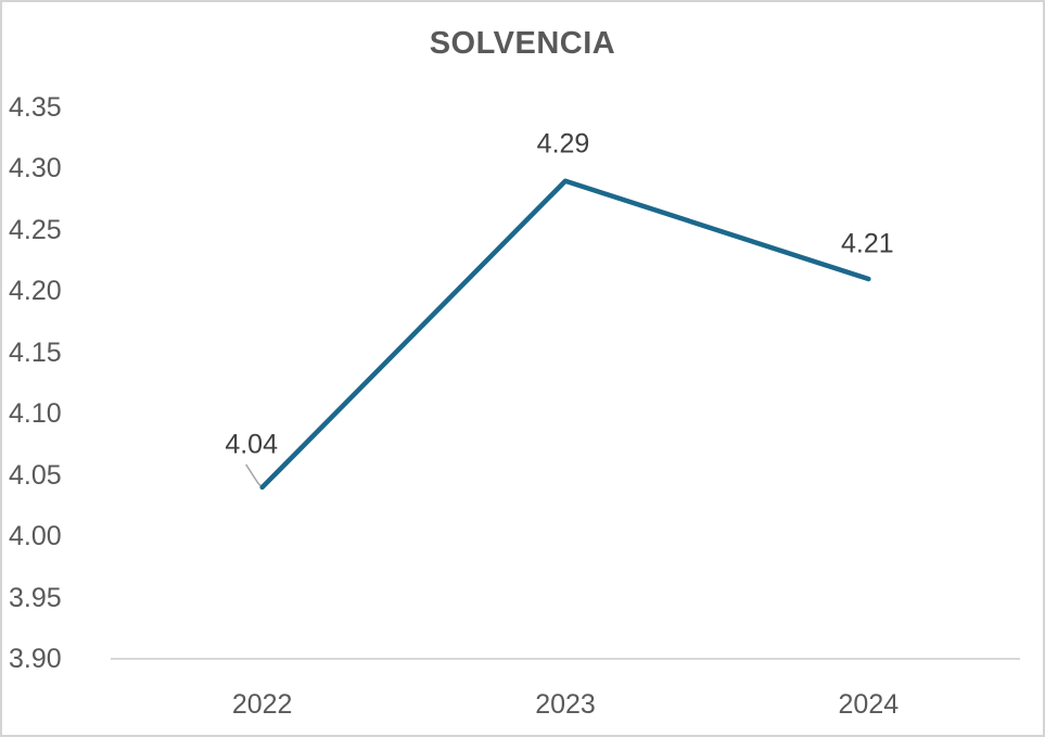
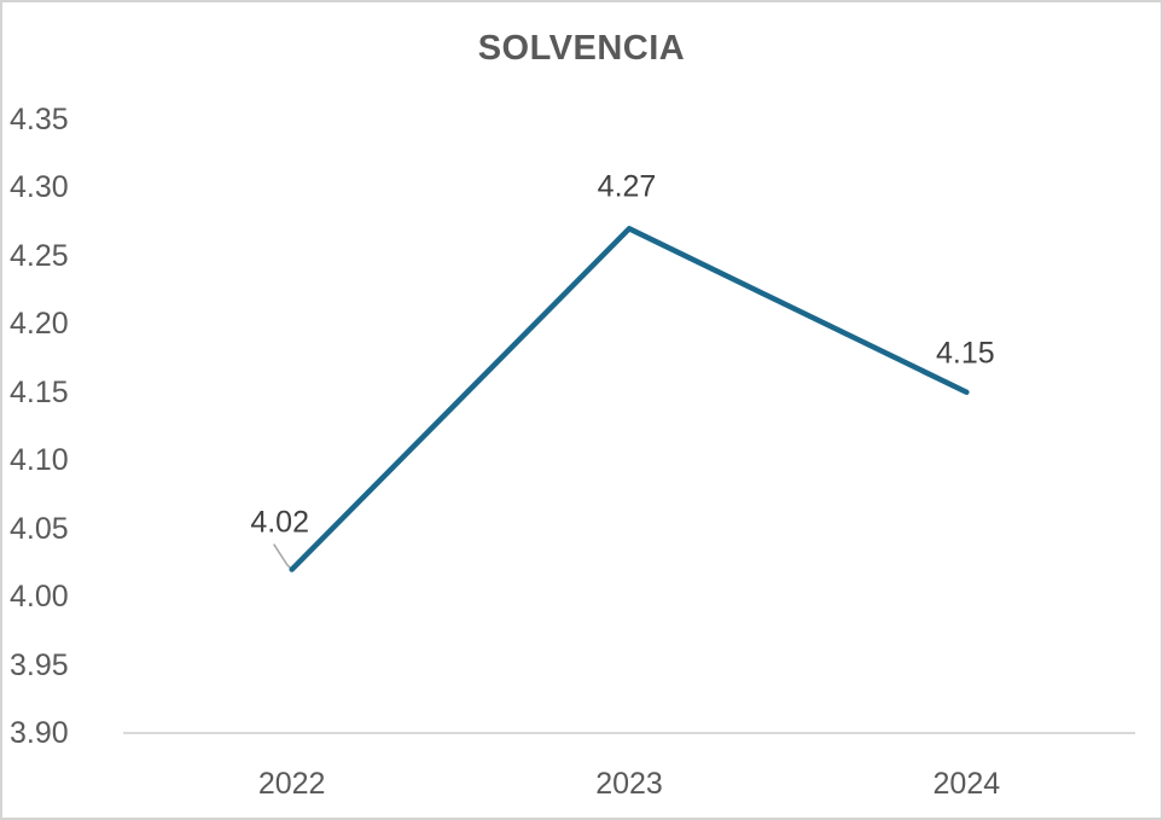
2022: 4.04 -> 4.02
2023: 4.29 -> 4.27
2024: 4.21 -> 4.15
